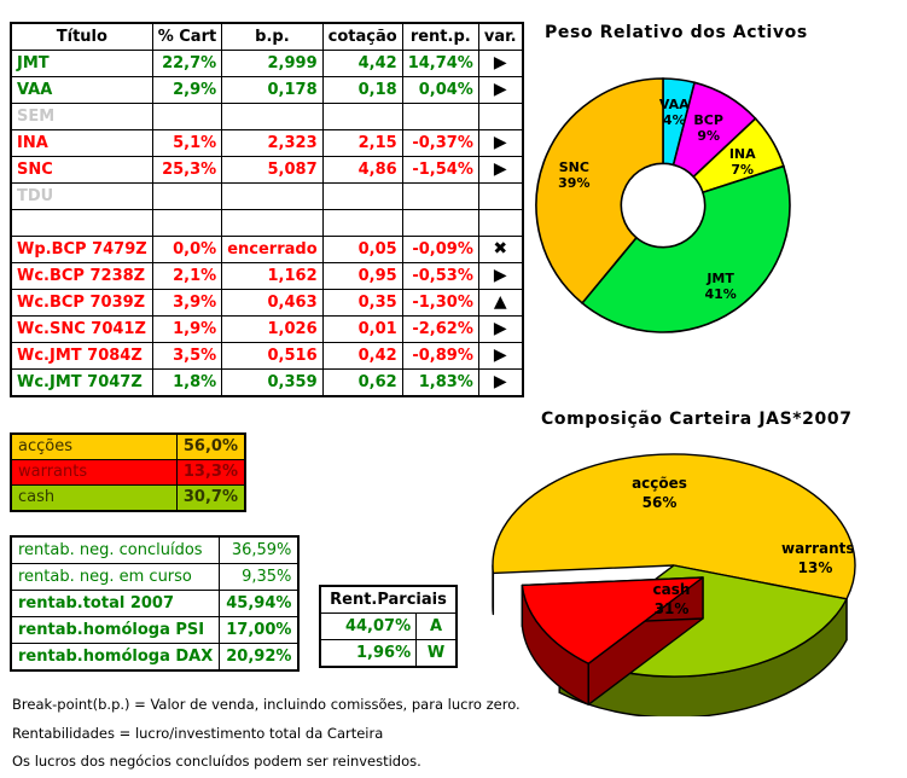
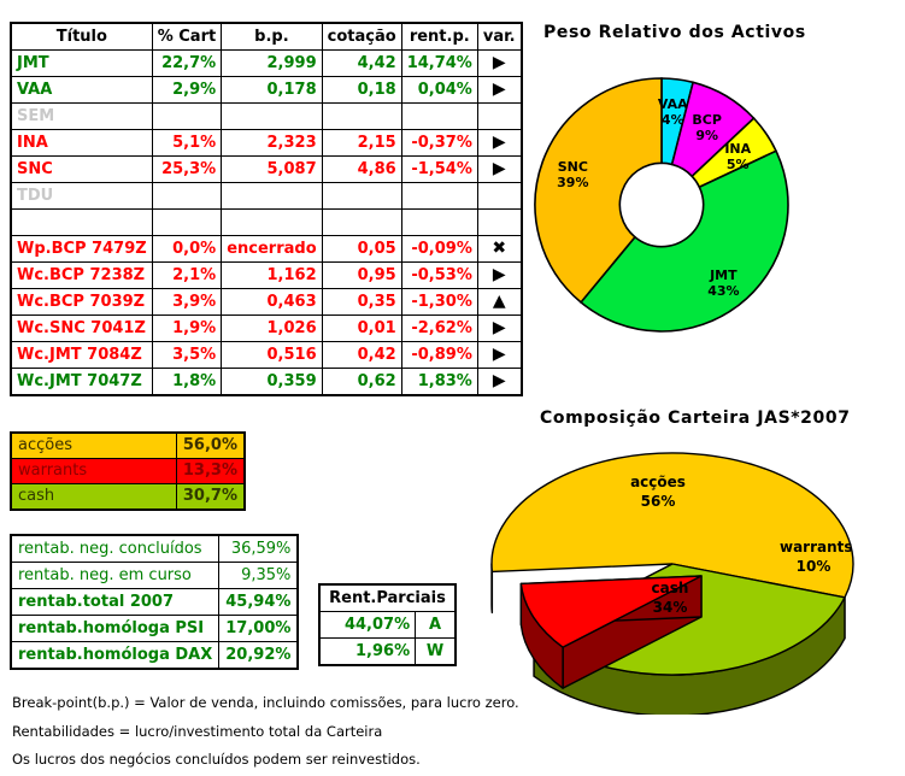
Peso Relativo dos Activos/INA: 7% -> 5%
Peso Relativo dos Activos/JMT: 41% -> 43%
Composição Carteira JAS*2007/cash: 31% -> 34%
Composição Carteira JAS*2007/warrants: 13% -> 10%
